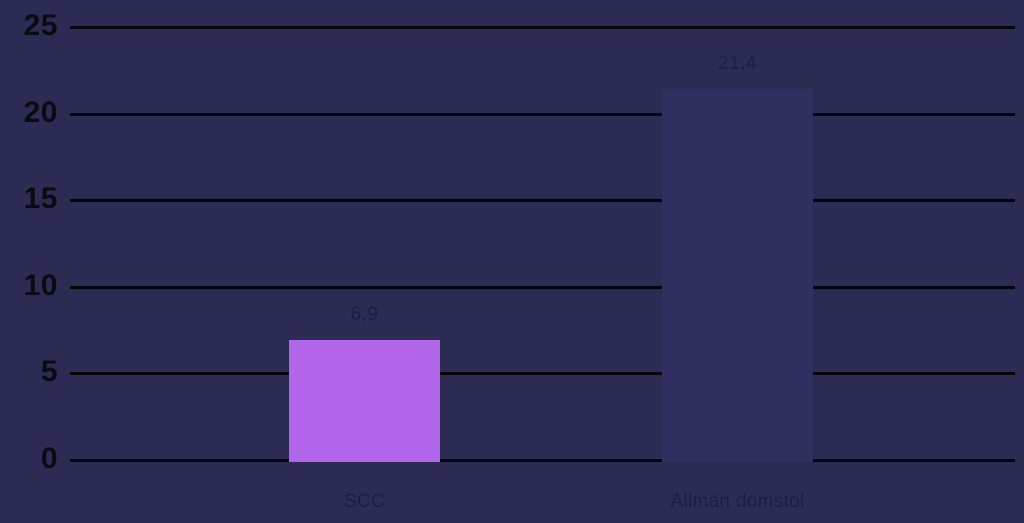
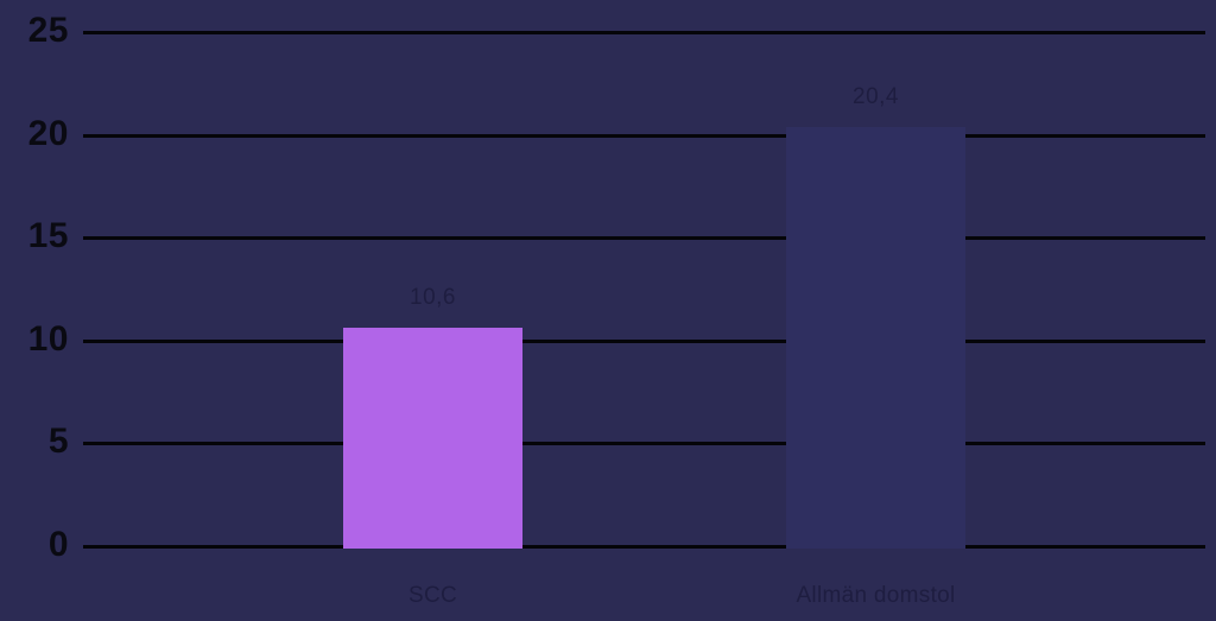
SCC: 6,9 -> 10,6
Allmän domstol: 21,4 -> 20,4
